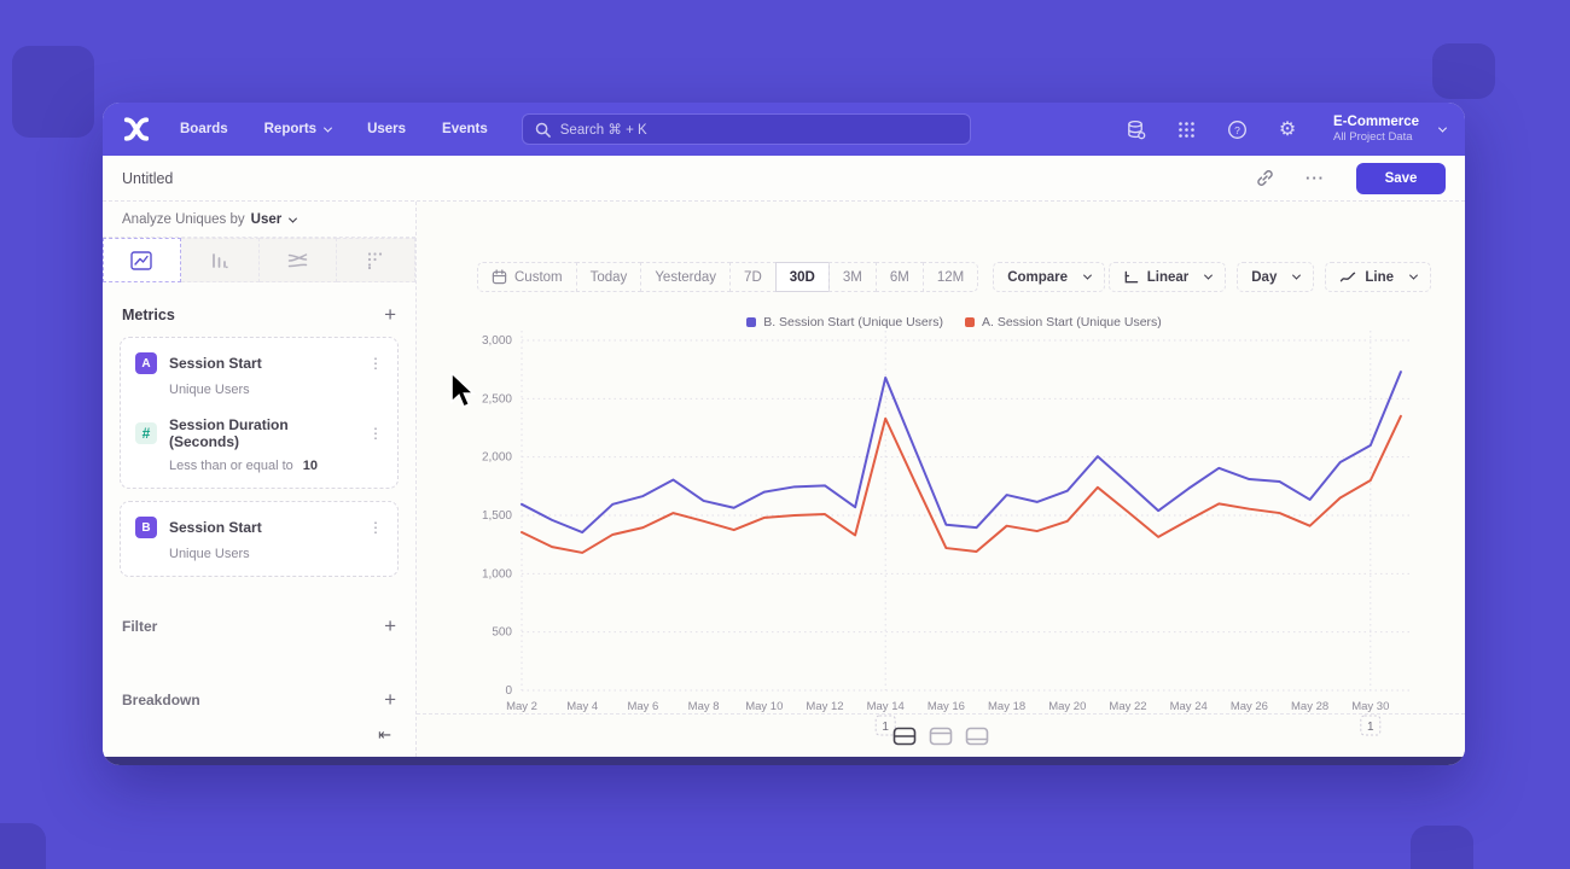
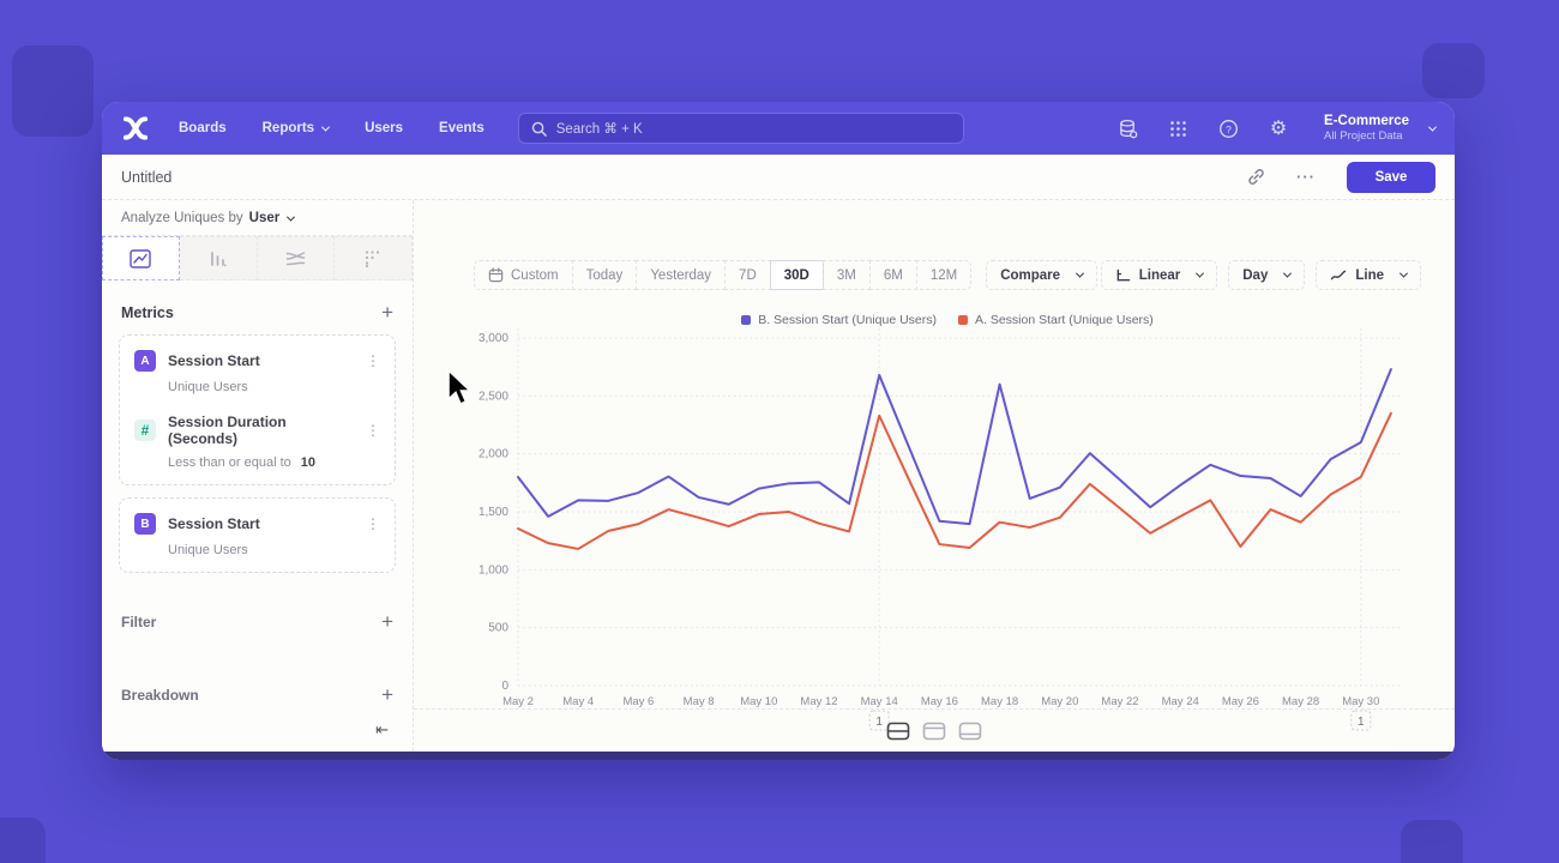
B. Session Start (Unique Users)/May 2: 1600 -> 1800
B. Session Start (Unique Users)/May 4: 1400 -> 1600
A. Session Start (Unique Users)/May 12: 1500 -> 1400
B. Session Start (Unique Users)/May 18: 1700 -> 2600
A. Session Start (Unique Users)/May 26: 1600 -> 1200
